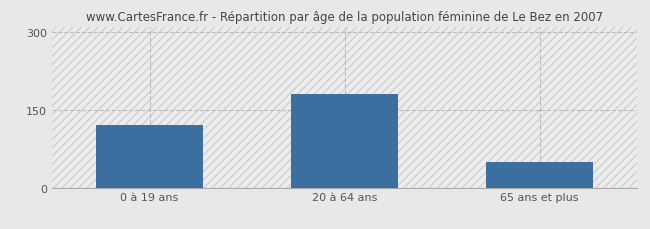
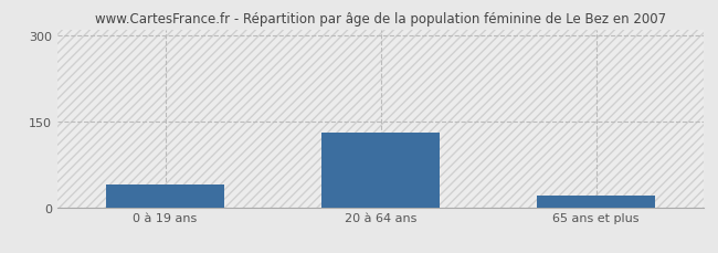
0 à 19 ans: 120 -> 40
20 à 64 ans: 180 -> 130
65 ans et plus: 50 -> 20
